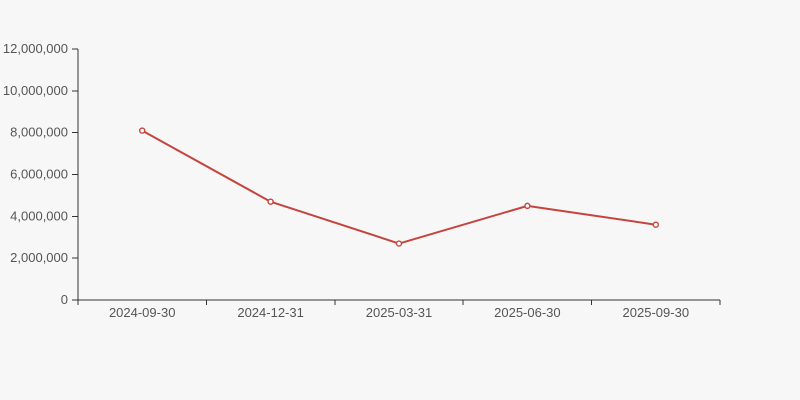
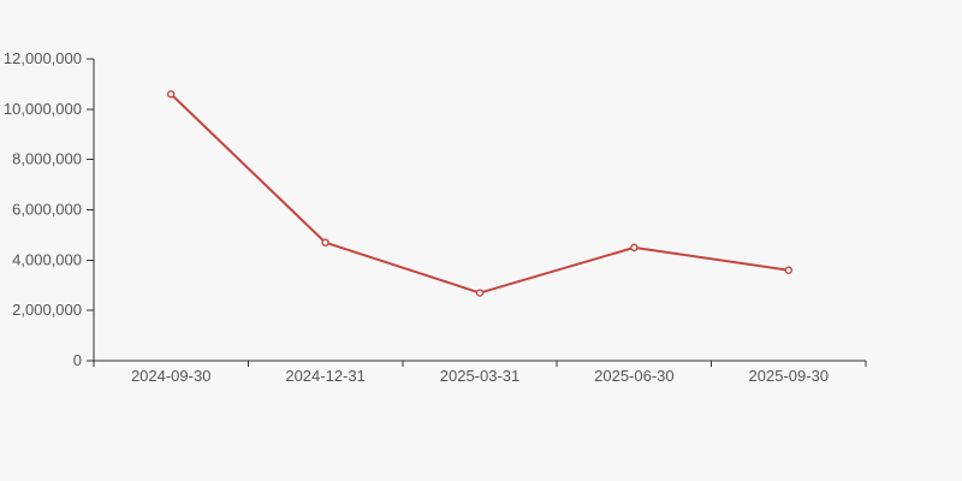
2024-09-30: 8100000 -> 10600000
